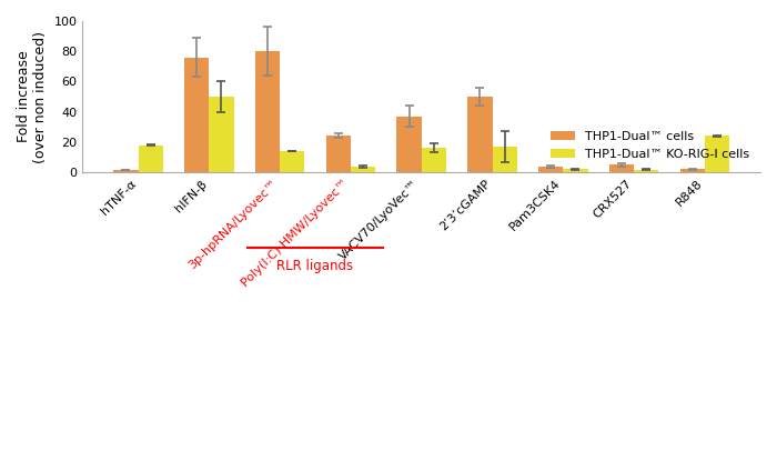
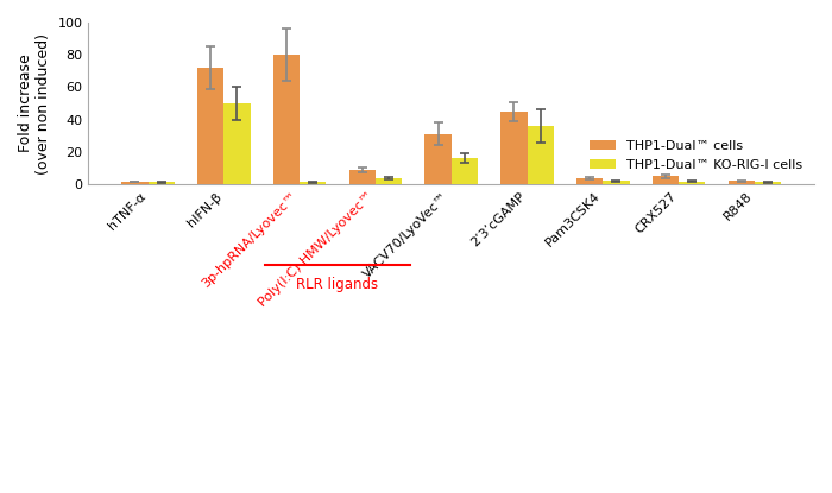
THP1-Dual™ KO-RIG-I cells/hTNF-α: 18 -> 1
THP1-Dual™ cells/hIFN-β: 76 -> 72
THP1-Dual™ KO-RIG-I cells/3p-hpRNA/Lyovec™: 14 -> 1
THP1-Dual™ cells/Poly(I:C) HMW/Lyovec™: 24 -> 9
THP1-Dual™ cells/VACV70/LyoVec™: 37 -> 31
THP1-Dual™ cells/2’3’cGAMP: 50 -> 45
THP1-Dual™ KO-RIG-I cells/2’3’cGAMP: 17 -> 36
THP1-Dual™ KO-RIG-I cells/R848: 24 -> 1
